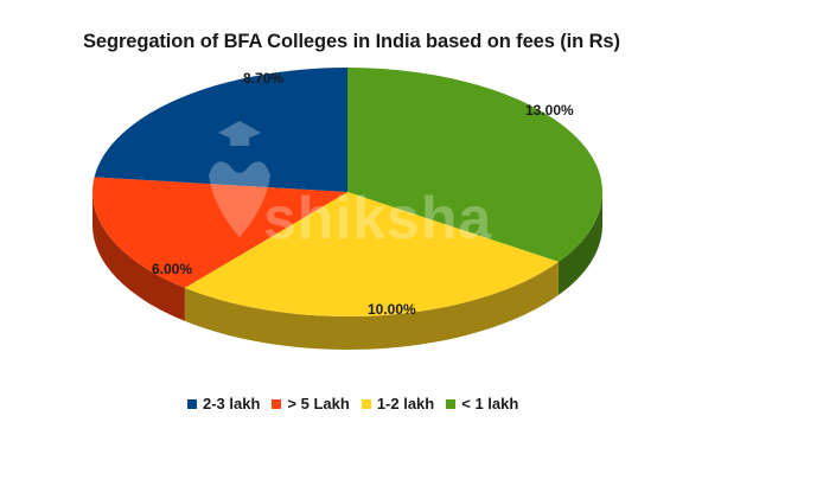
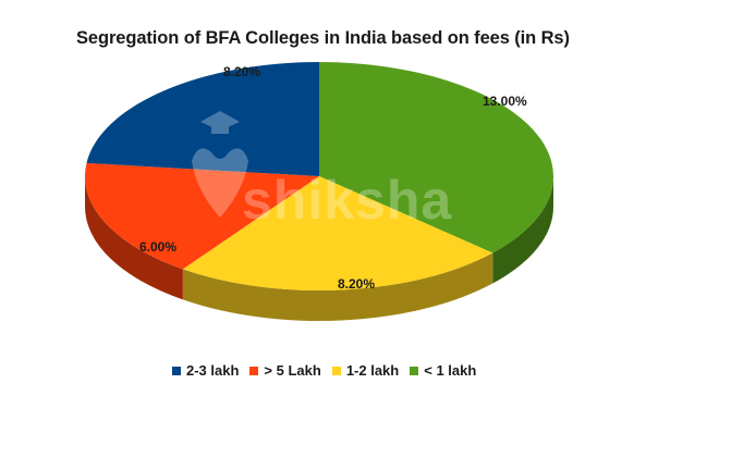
2-3 lakh: 8.70% -> 8.20%
1-2 lakh: 10.00% -> 8.20%
